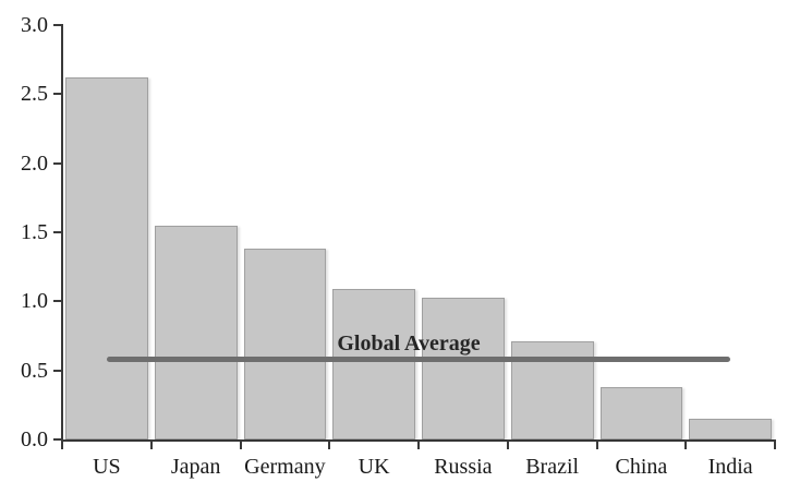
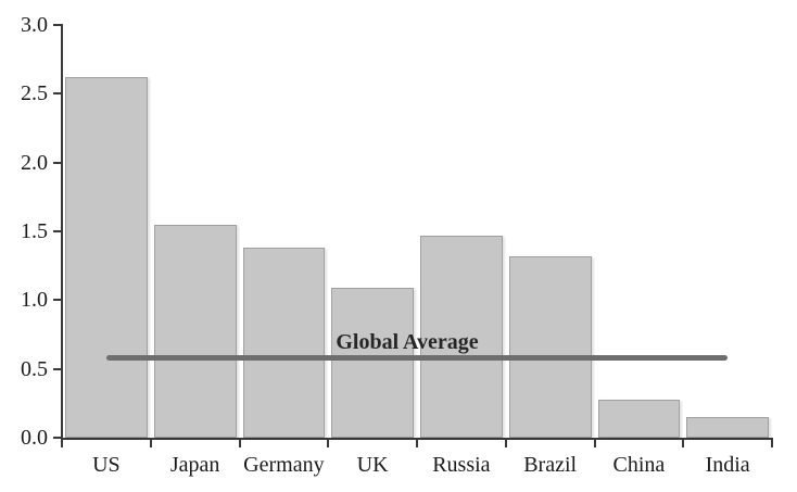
Russia: 1.03 -> 1.47
Brazil: 0.71 -> 1.32
China: 0.38 -> 0.28
